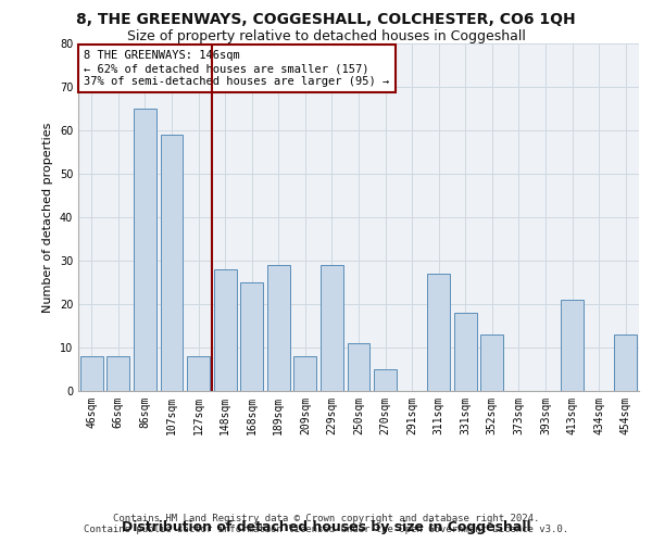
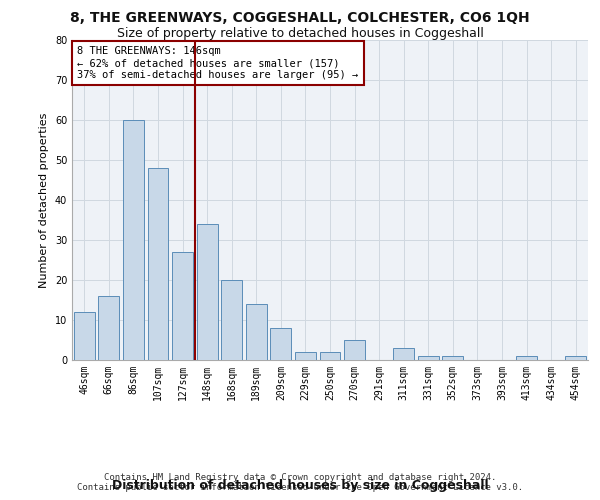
46sqm: 8 -> 12
66sqm: 8 -> 16
86sqm: 65 -> 60
107sqm: 59 -> 48
127sqm: 8 -> 27
148sqm: 28 -> 34
168sqm: 25 -> 20
189sqm: 29 -> 14
229sqm: 29 -> 2
250sqm: 11 -> 2
311sqm: 27 -> 3
331sqm: 18 -> 1
352sqm: 13 -> 1
413sqm: 21 -> 1
454sqm: 13 -> 1
